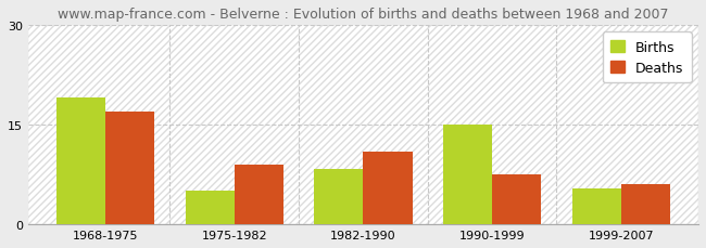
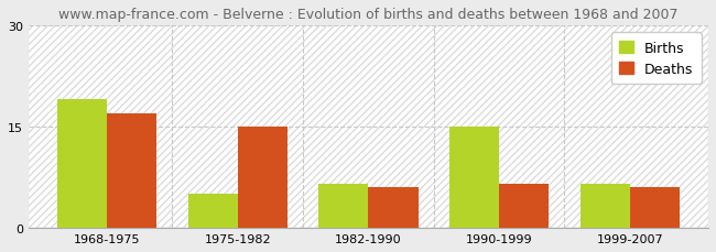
Deaths/1975-1982: 9.0 -> 15.0
Births/1982-1990: 8.4 -> 6.5
Deaths/1982-1990: 11.0 -> 6.0
Deaths/1990-1999: 7.6 -> 6.5
Births/1999-2007: 5.4 -> 6.5
